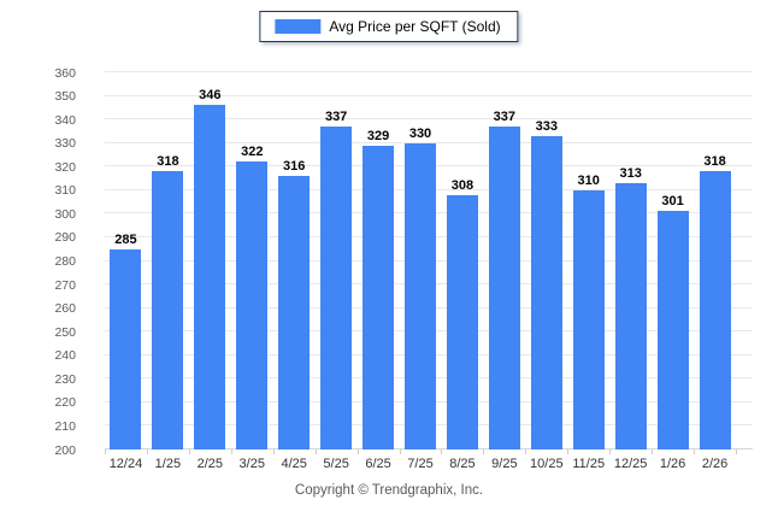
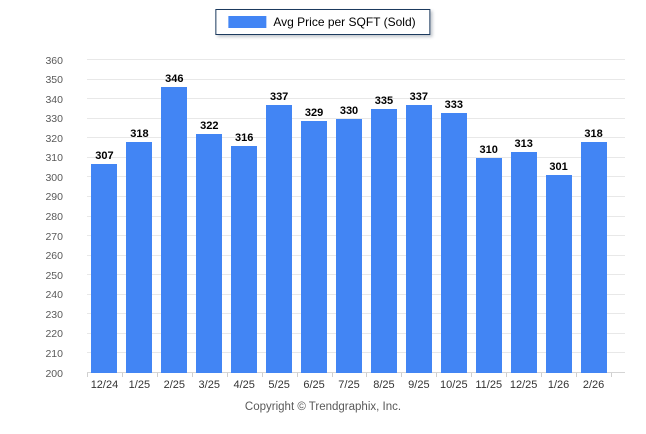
12/24: 285 -> 307
8/25: 308 -> 335
